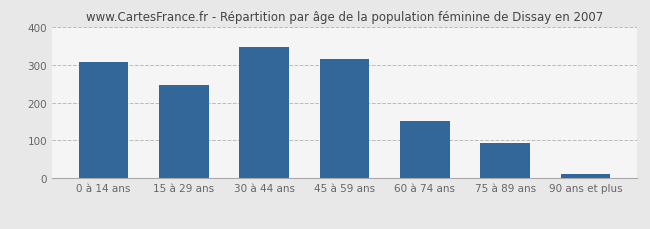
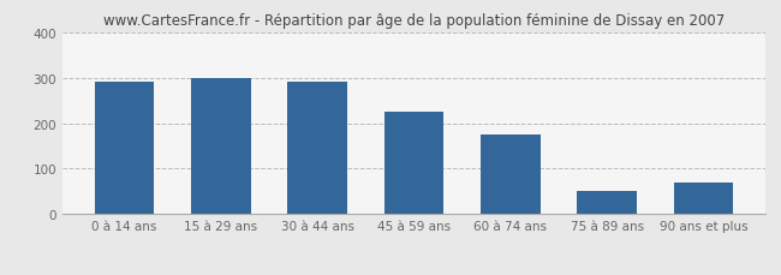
0 à 14 ans: 308 -> 290
15 à 29 ans: 245 -> 300
30 à 44 ans: 345 -> 290
45 à 59 ans: 315 -> 225
60 à 74 ans: 150 -> 175
75 à 89 ans: 92 -> 50
90 ans et plus: 12 -> 70
